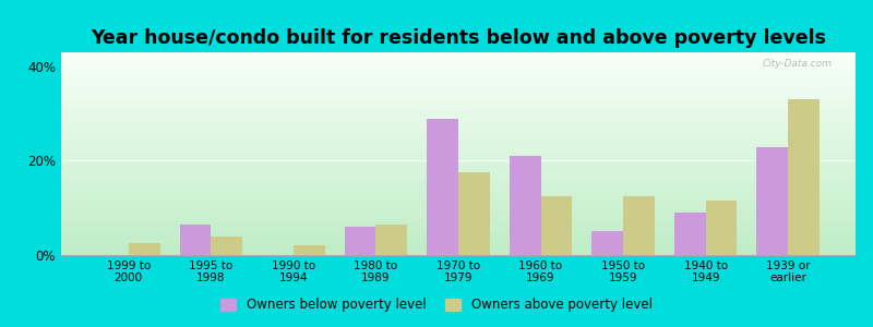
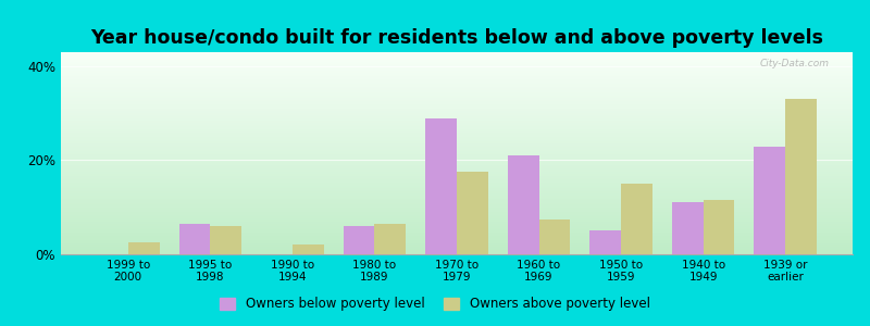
Owners above poverty level/1995 to 1998: 4.0% -> 6.0%
Owners above poverty level/1960 to 1969: 12.5% -> 7.5%
Owners above poverty level/1950 to 1959: 12.5% -> 15.0%
Owners below poverty level/1940 to 1949: 9.0% -> 11.0%
